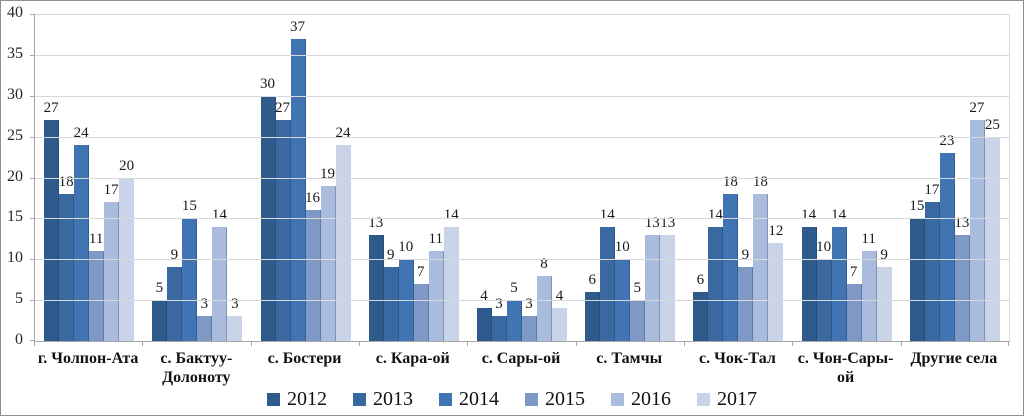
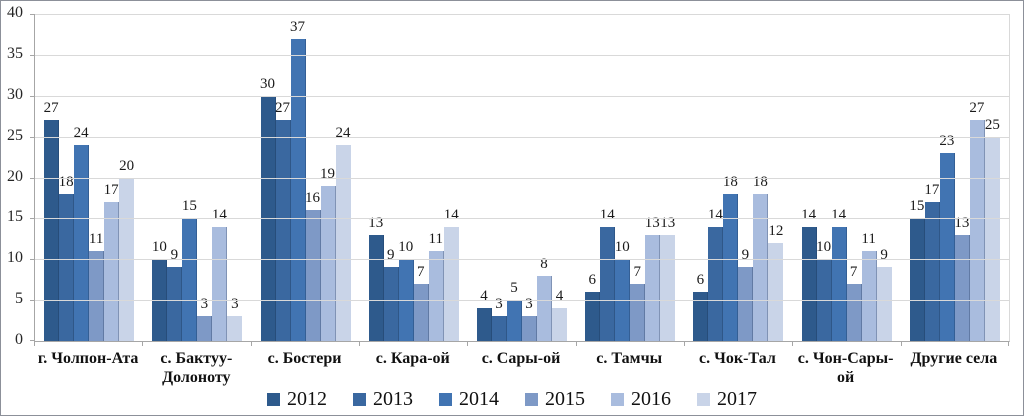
2012/с. Бактуу- Долоноту: 5 -> 10
2015/с. Тамчы: 5 -> 7
